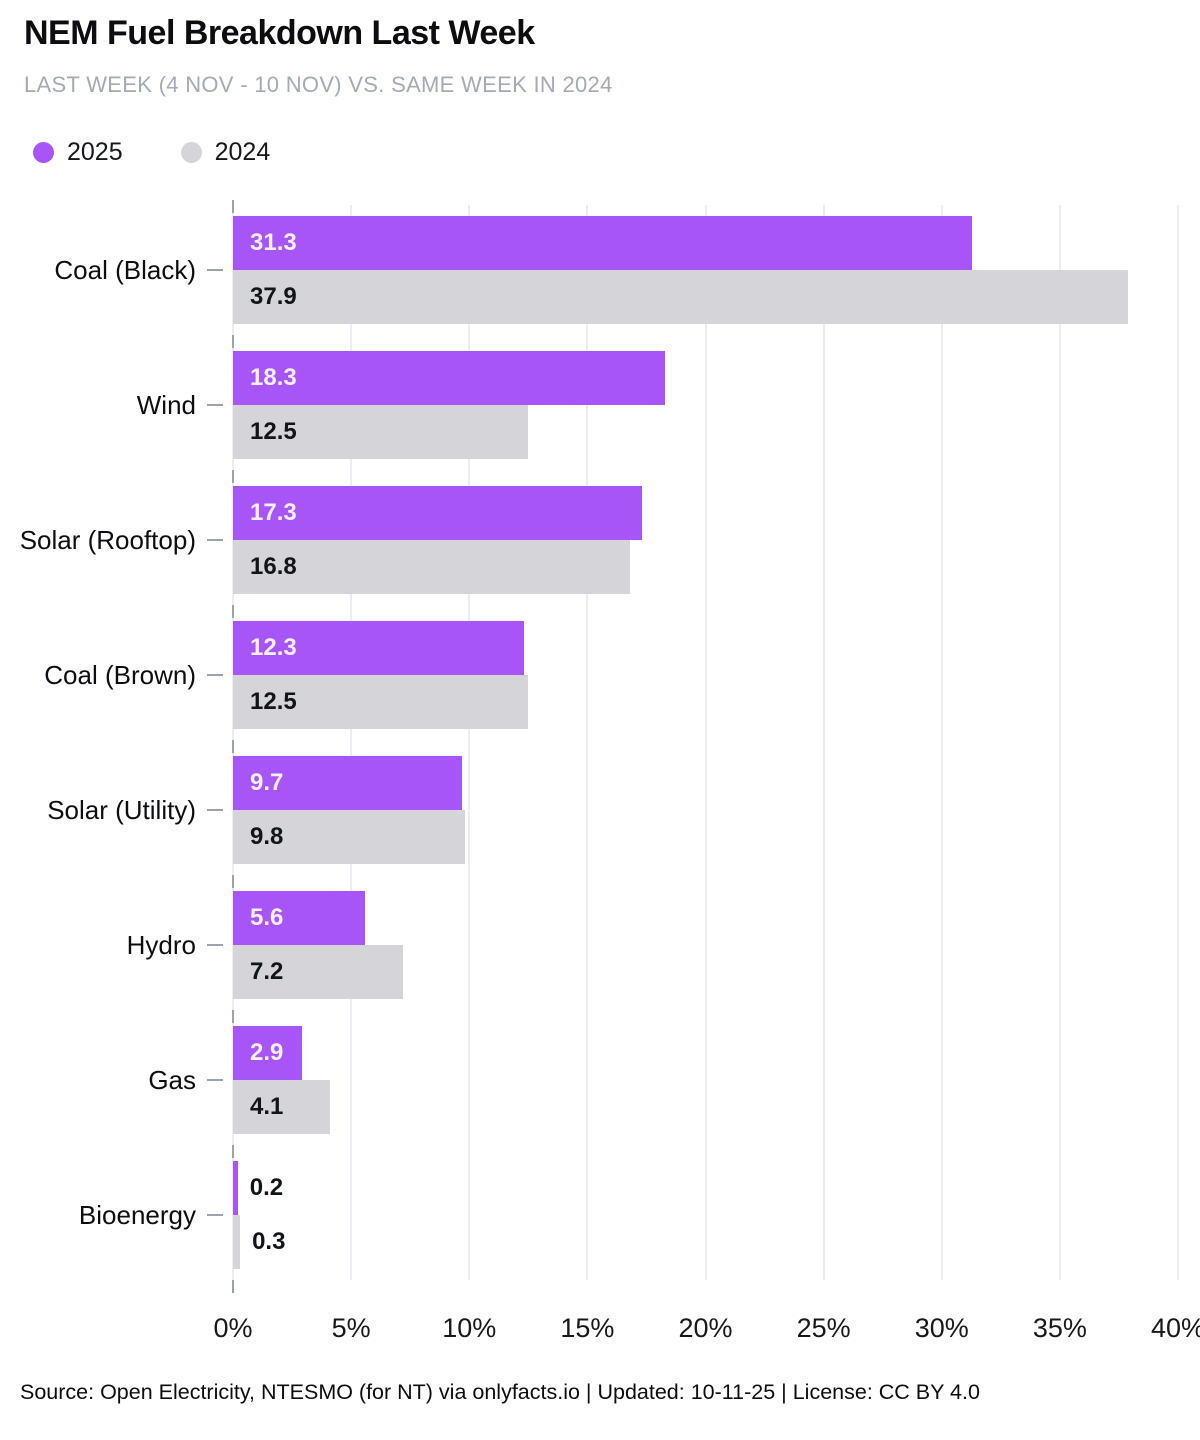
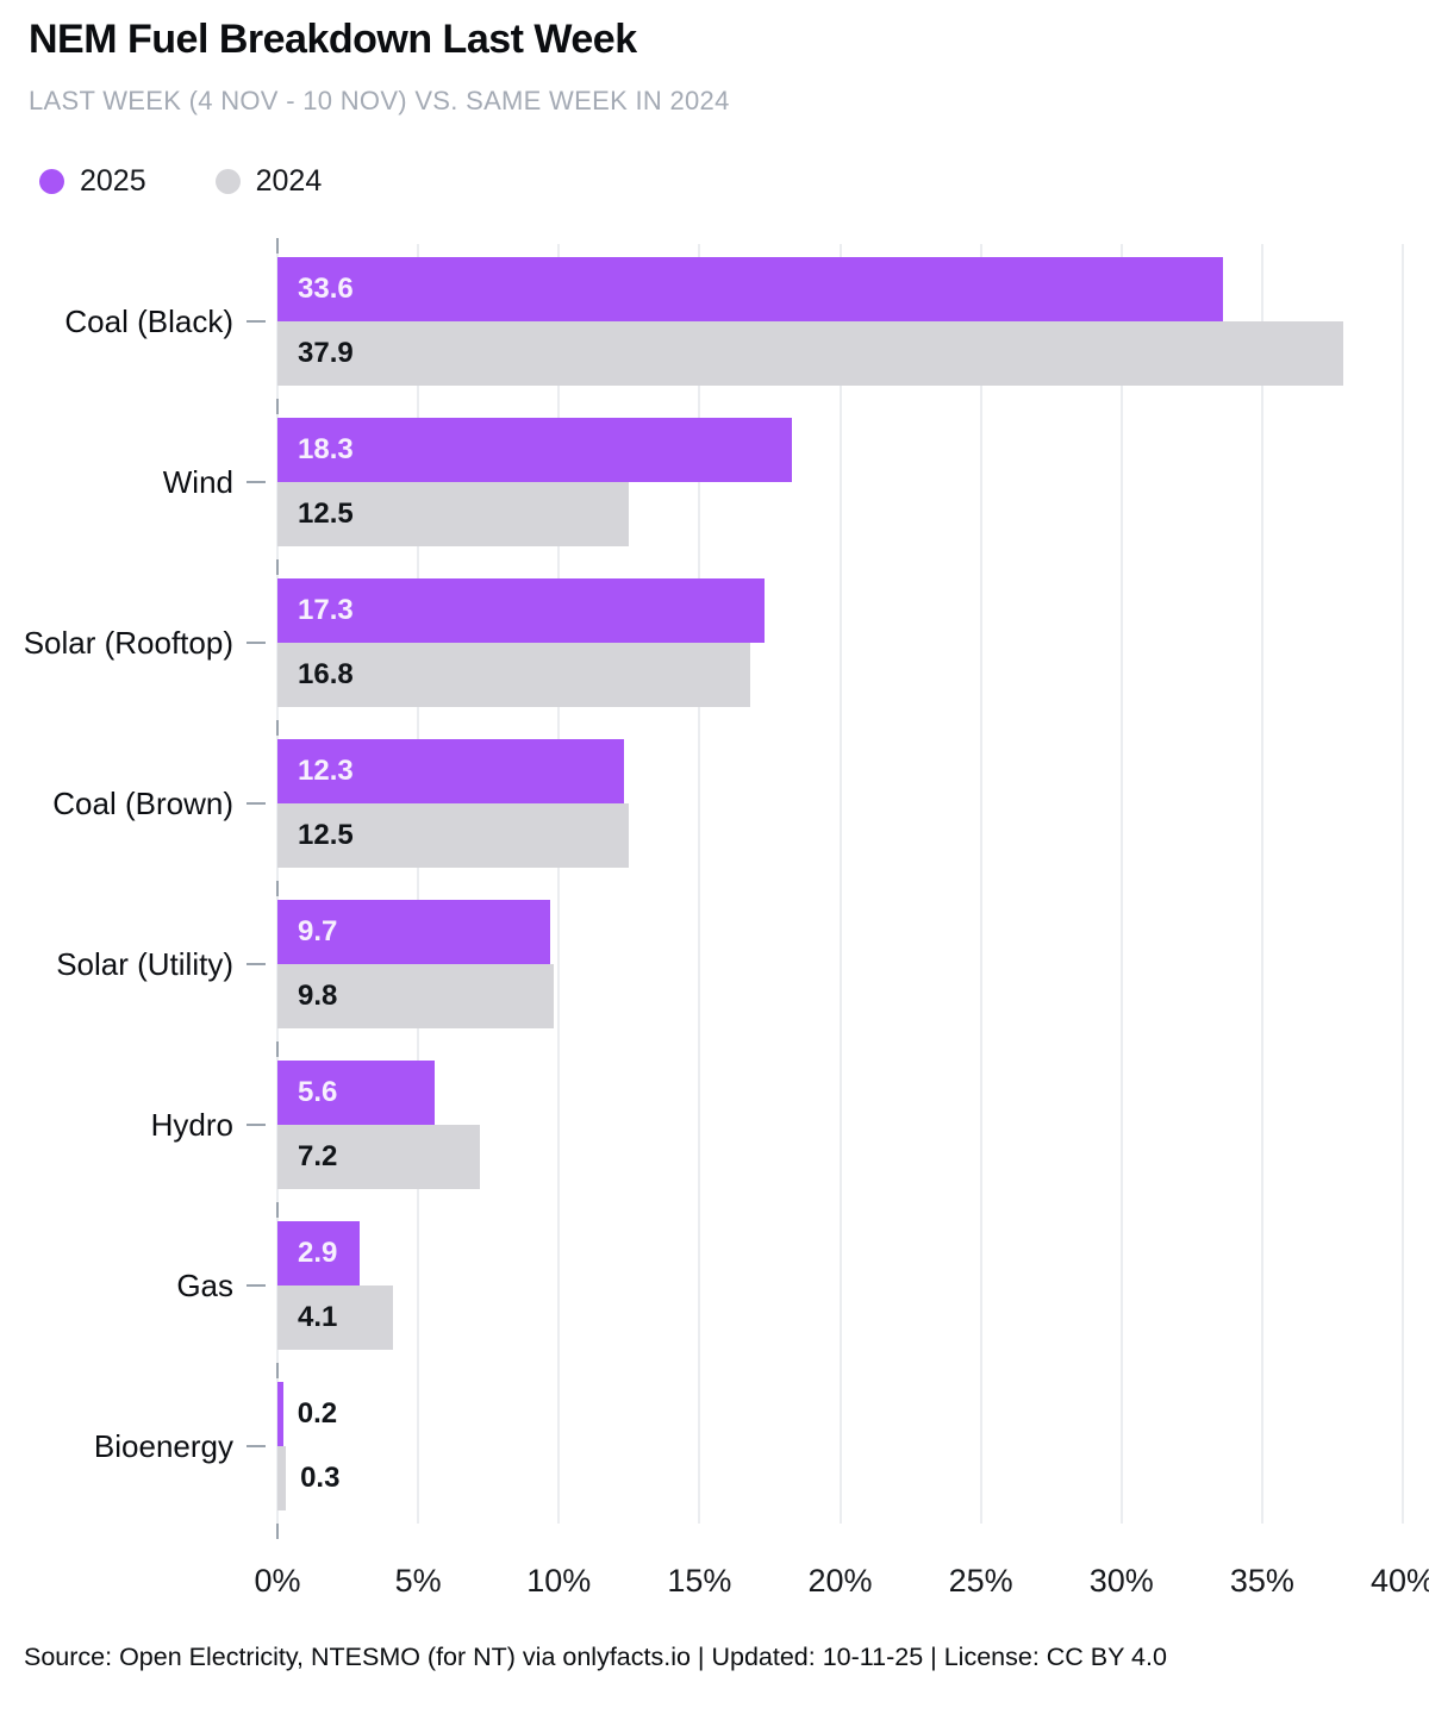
2025/Coal (Black): 31.3 -> 33.6
